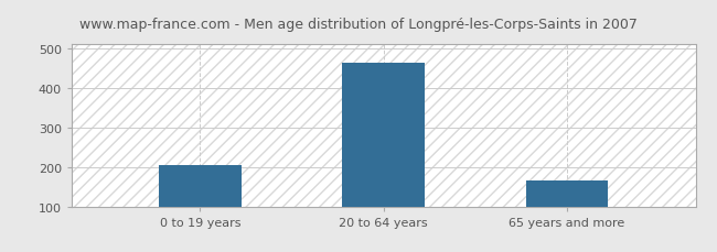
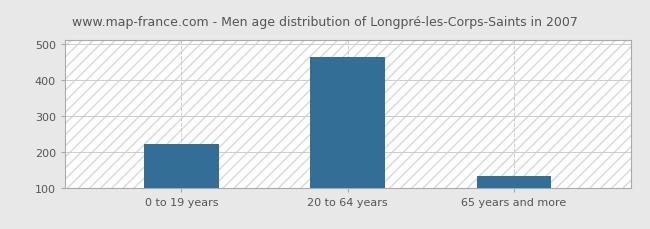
0 to 19 years: 205 -> 222
65 years and more: 165 -> 132
